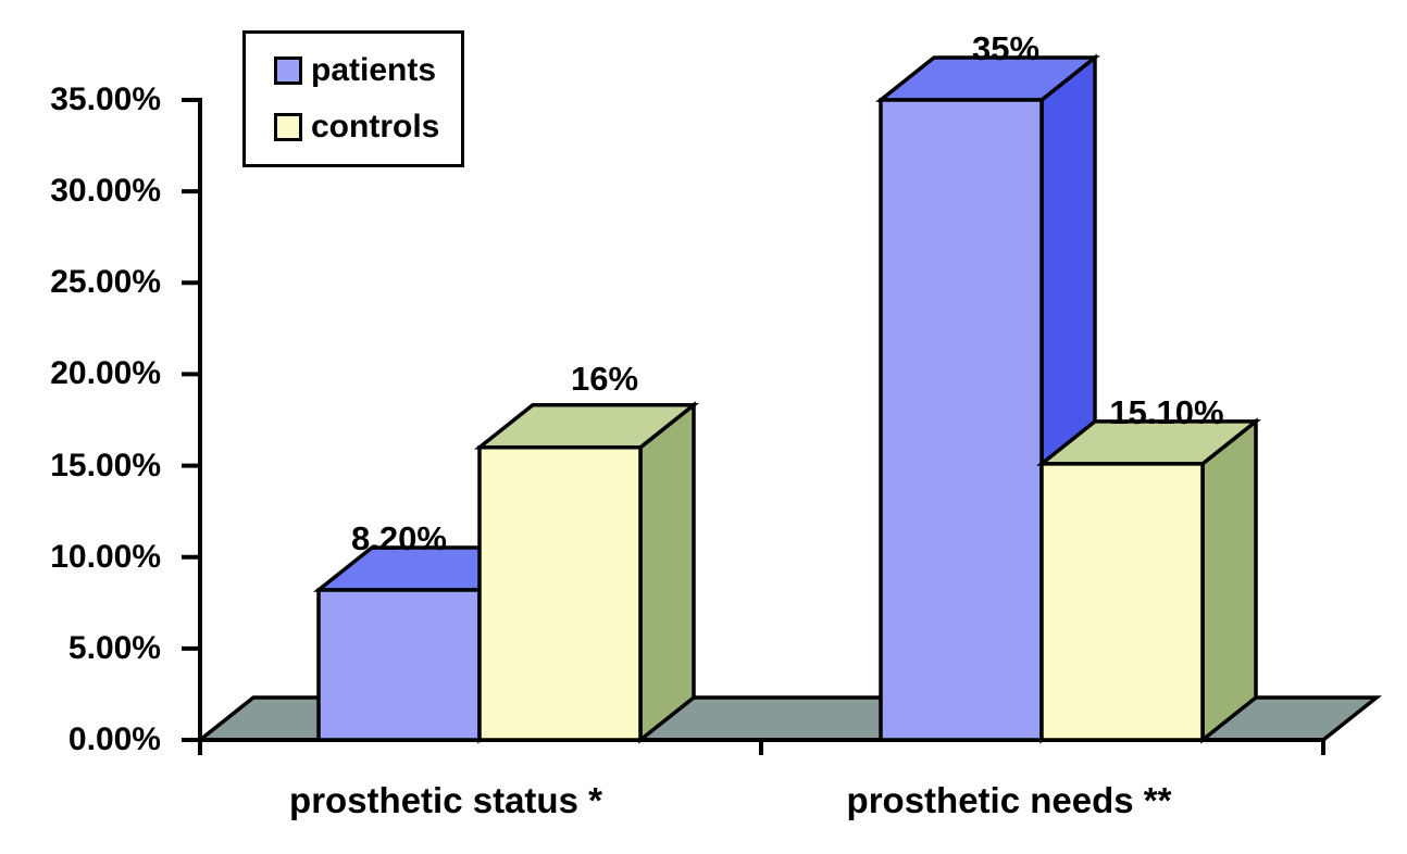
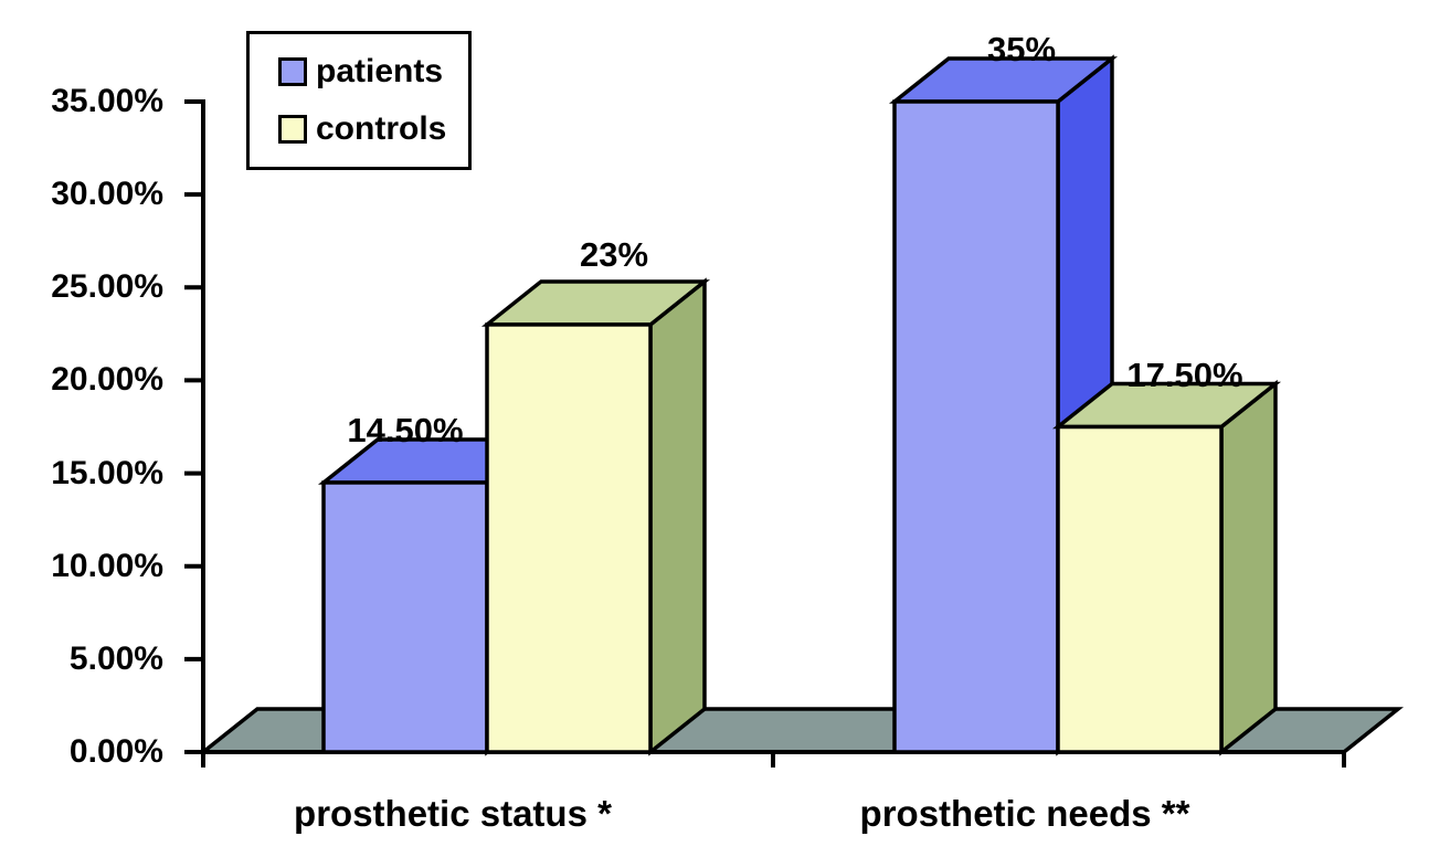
patients/prosthetic status *: 8.20% -> 14.50%
controls/prosthetic status *: 16% -> 23%
controls/prosthetic needs **: 15.10% -> 17.50%
